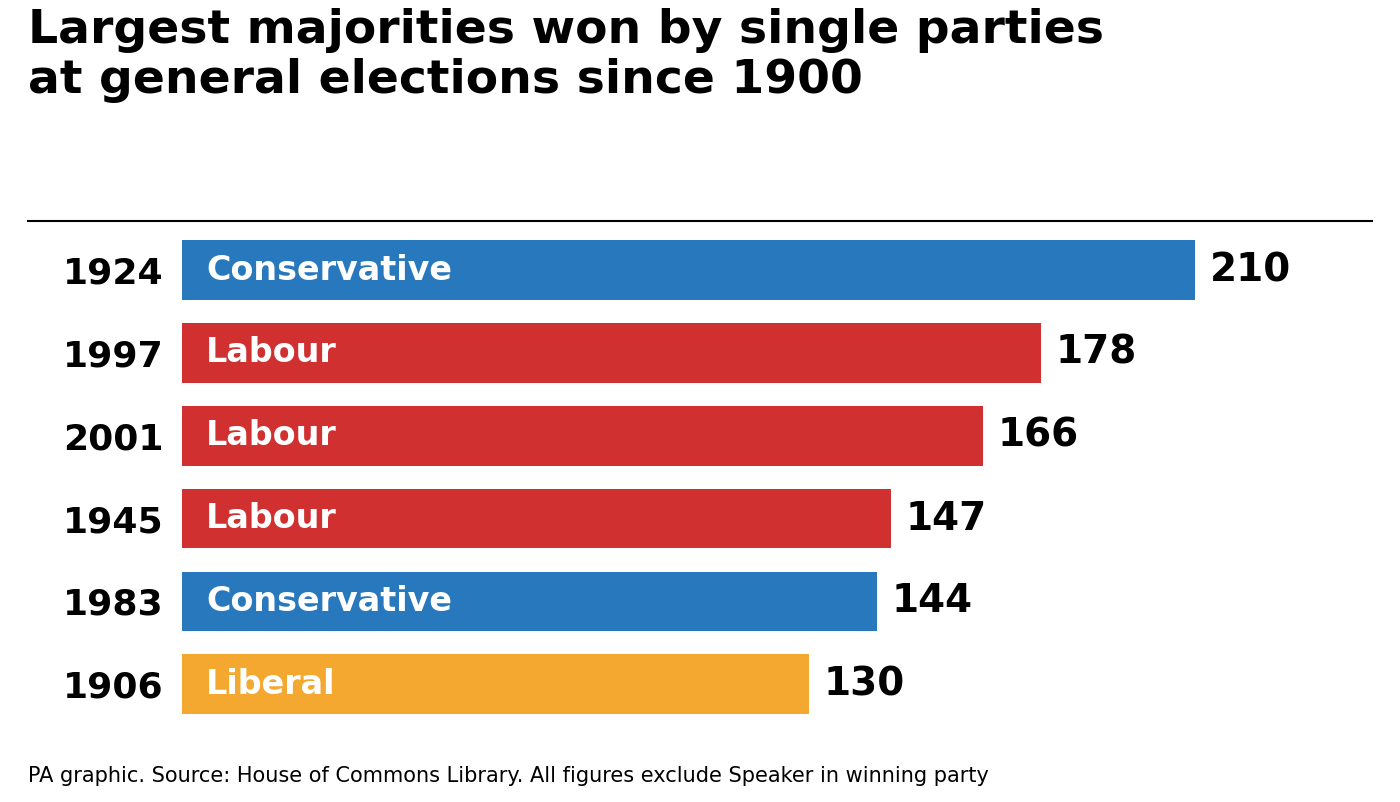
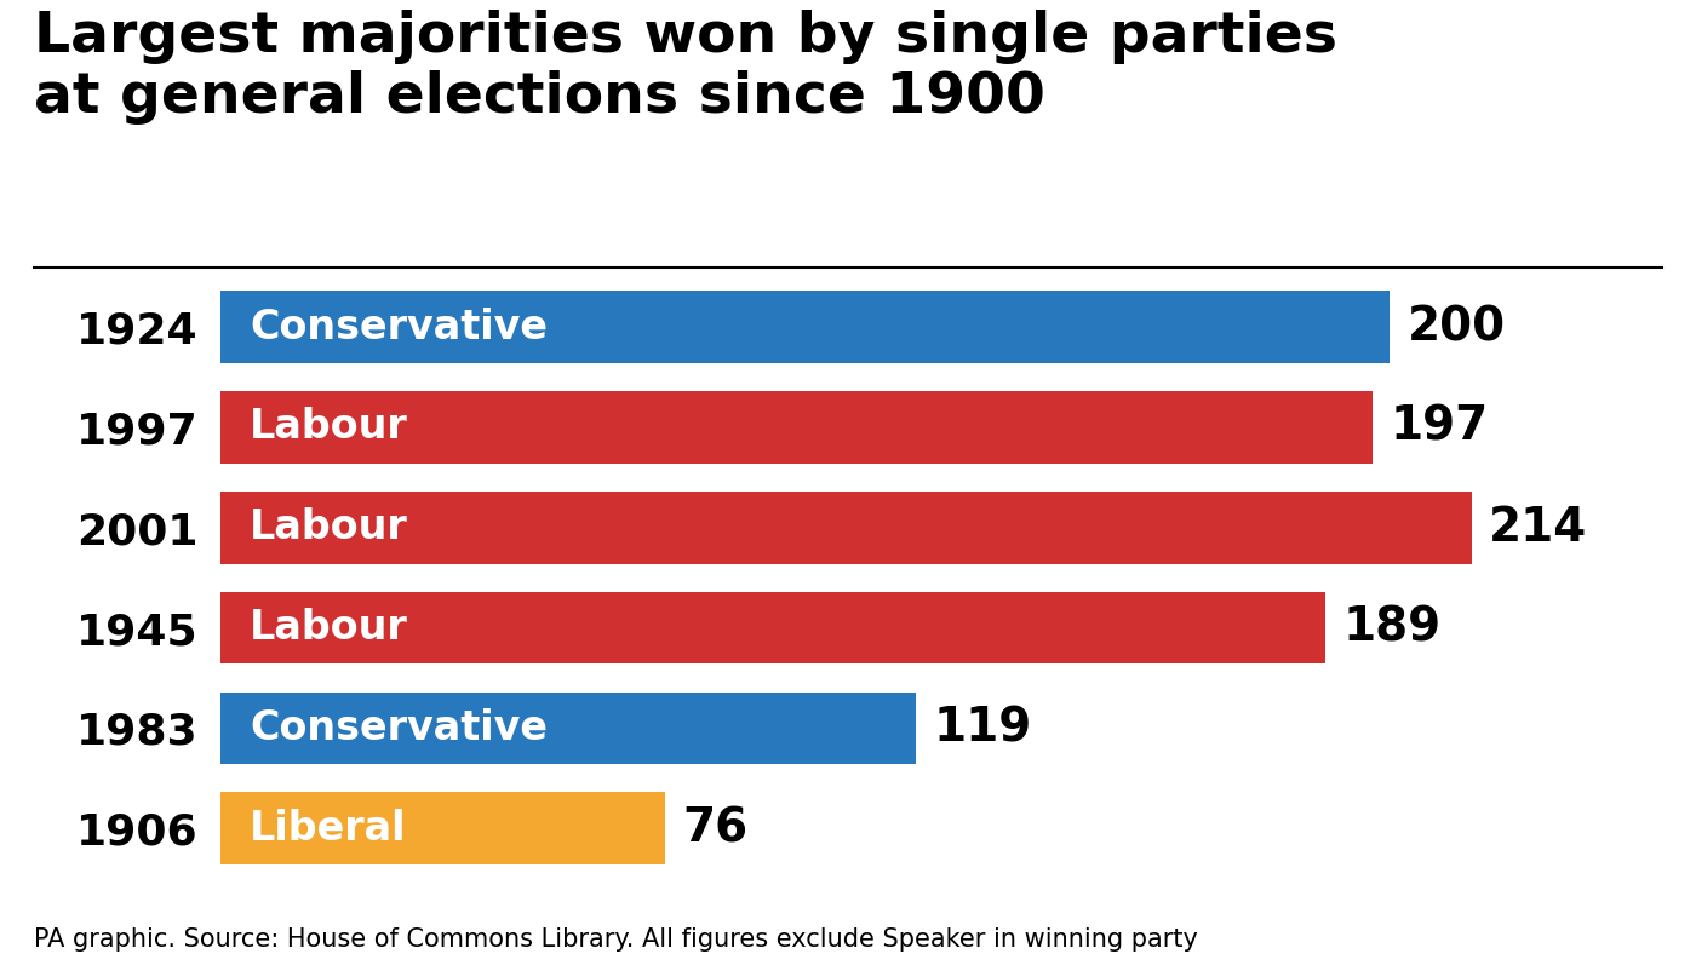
1924: 210 -> 200
1997: 178 -> 197
2001: 166 -> 214
1945: 147 -> 189
1983: 144 -> 119
1906: 130 -> 76
